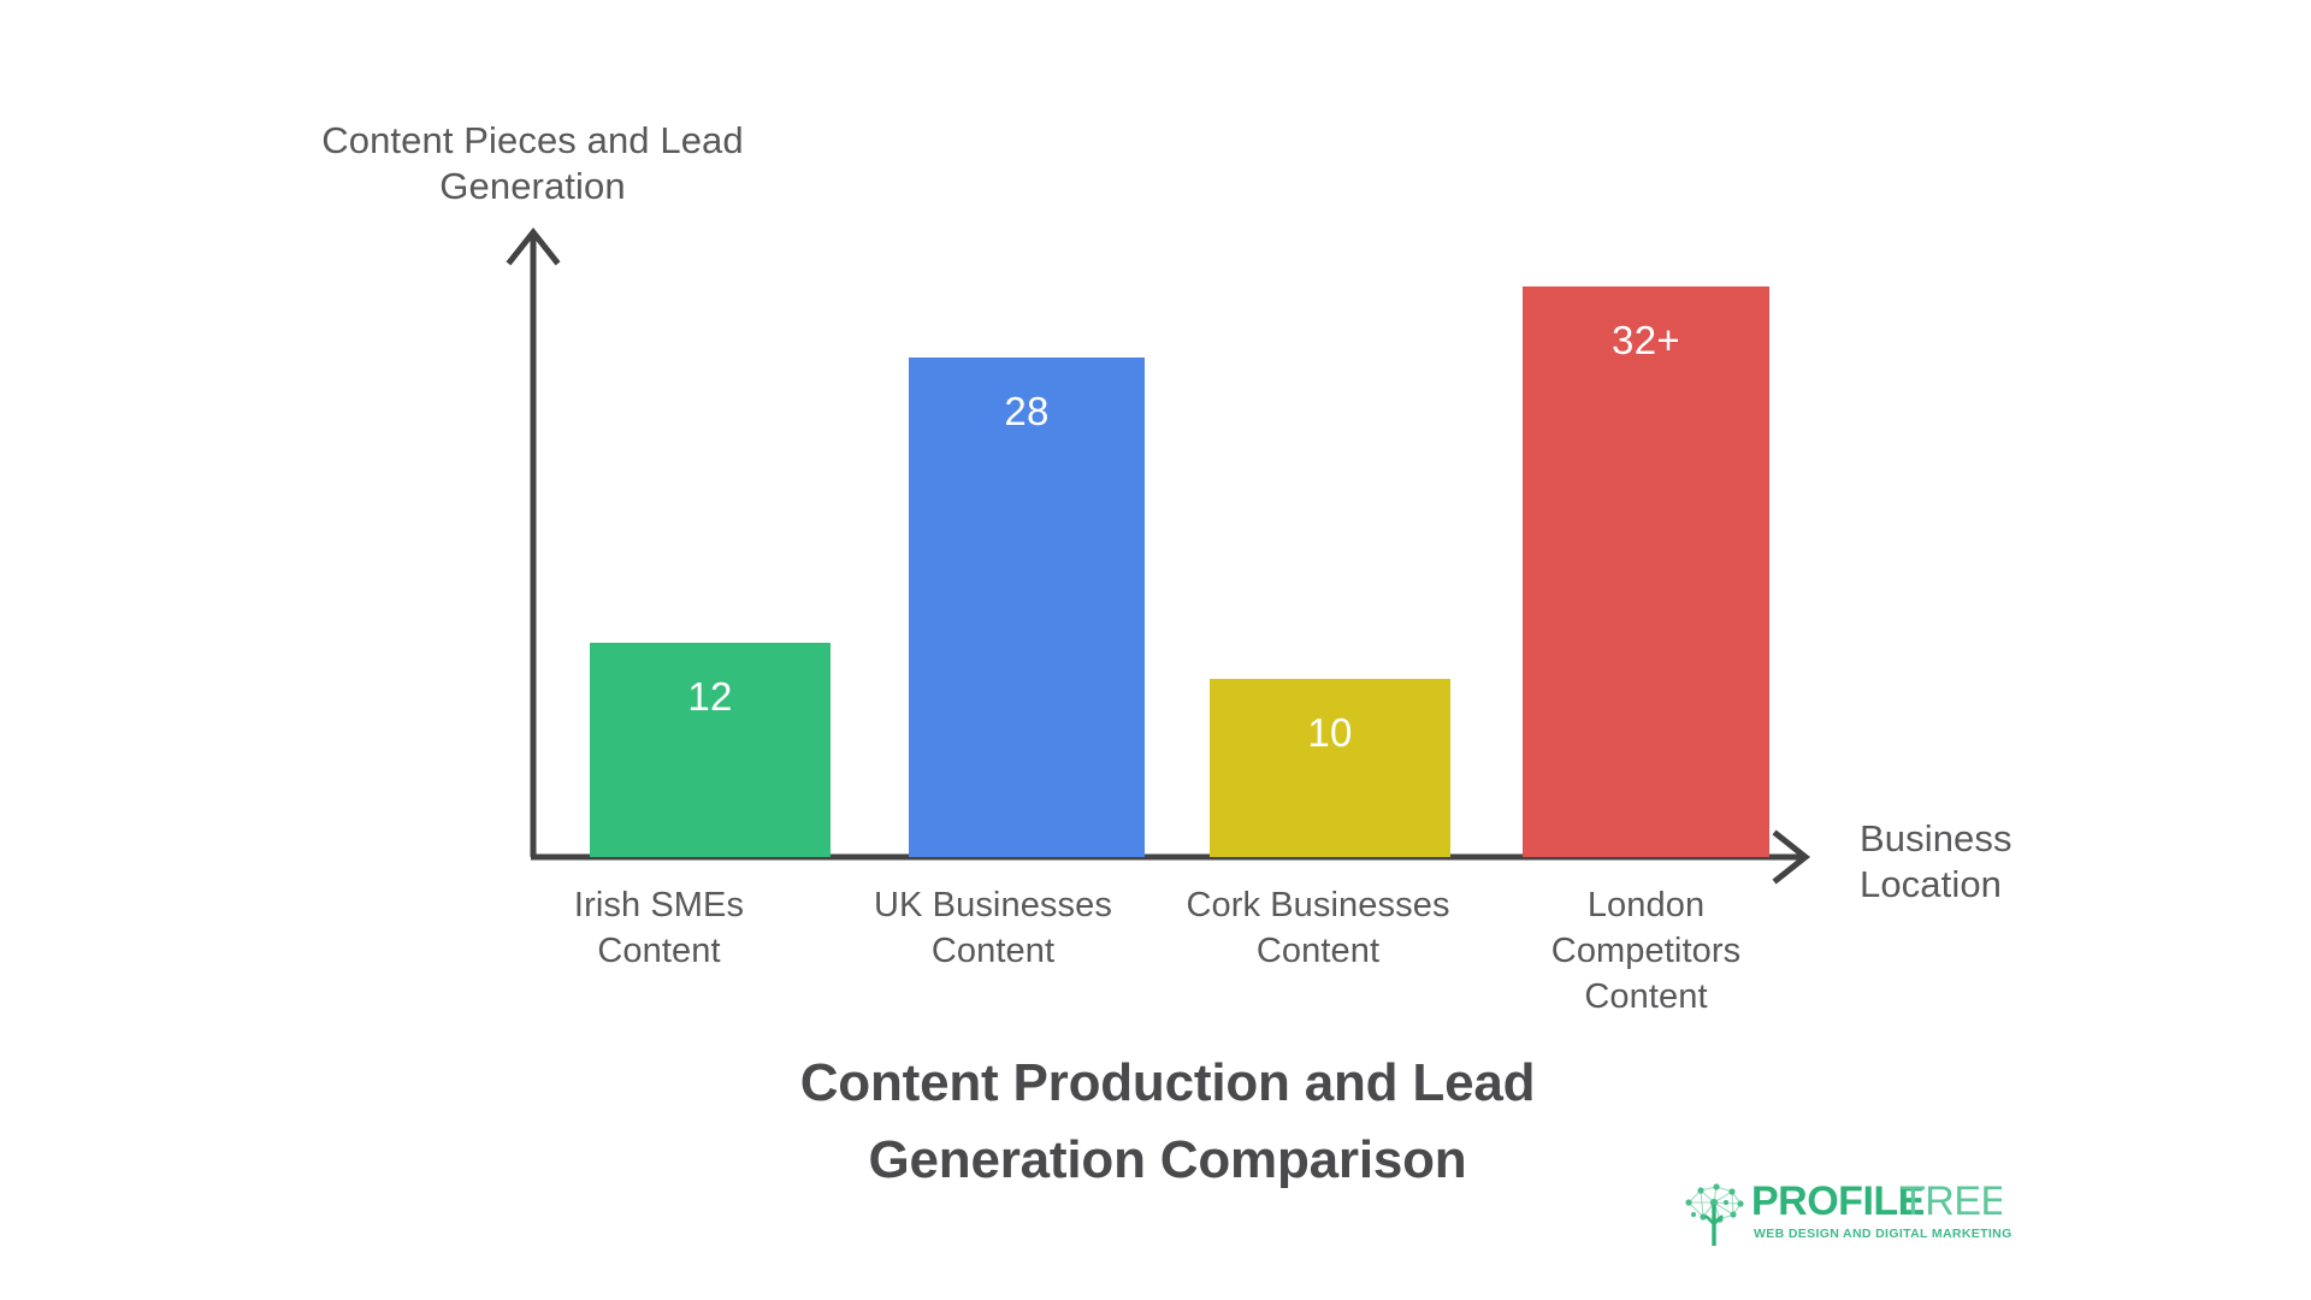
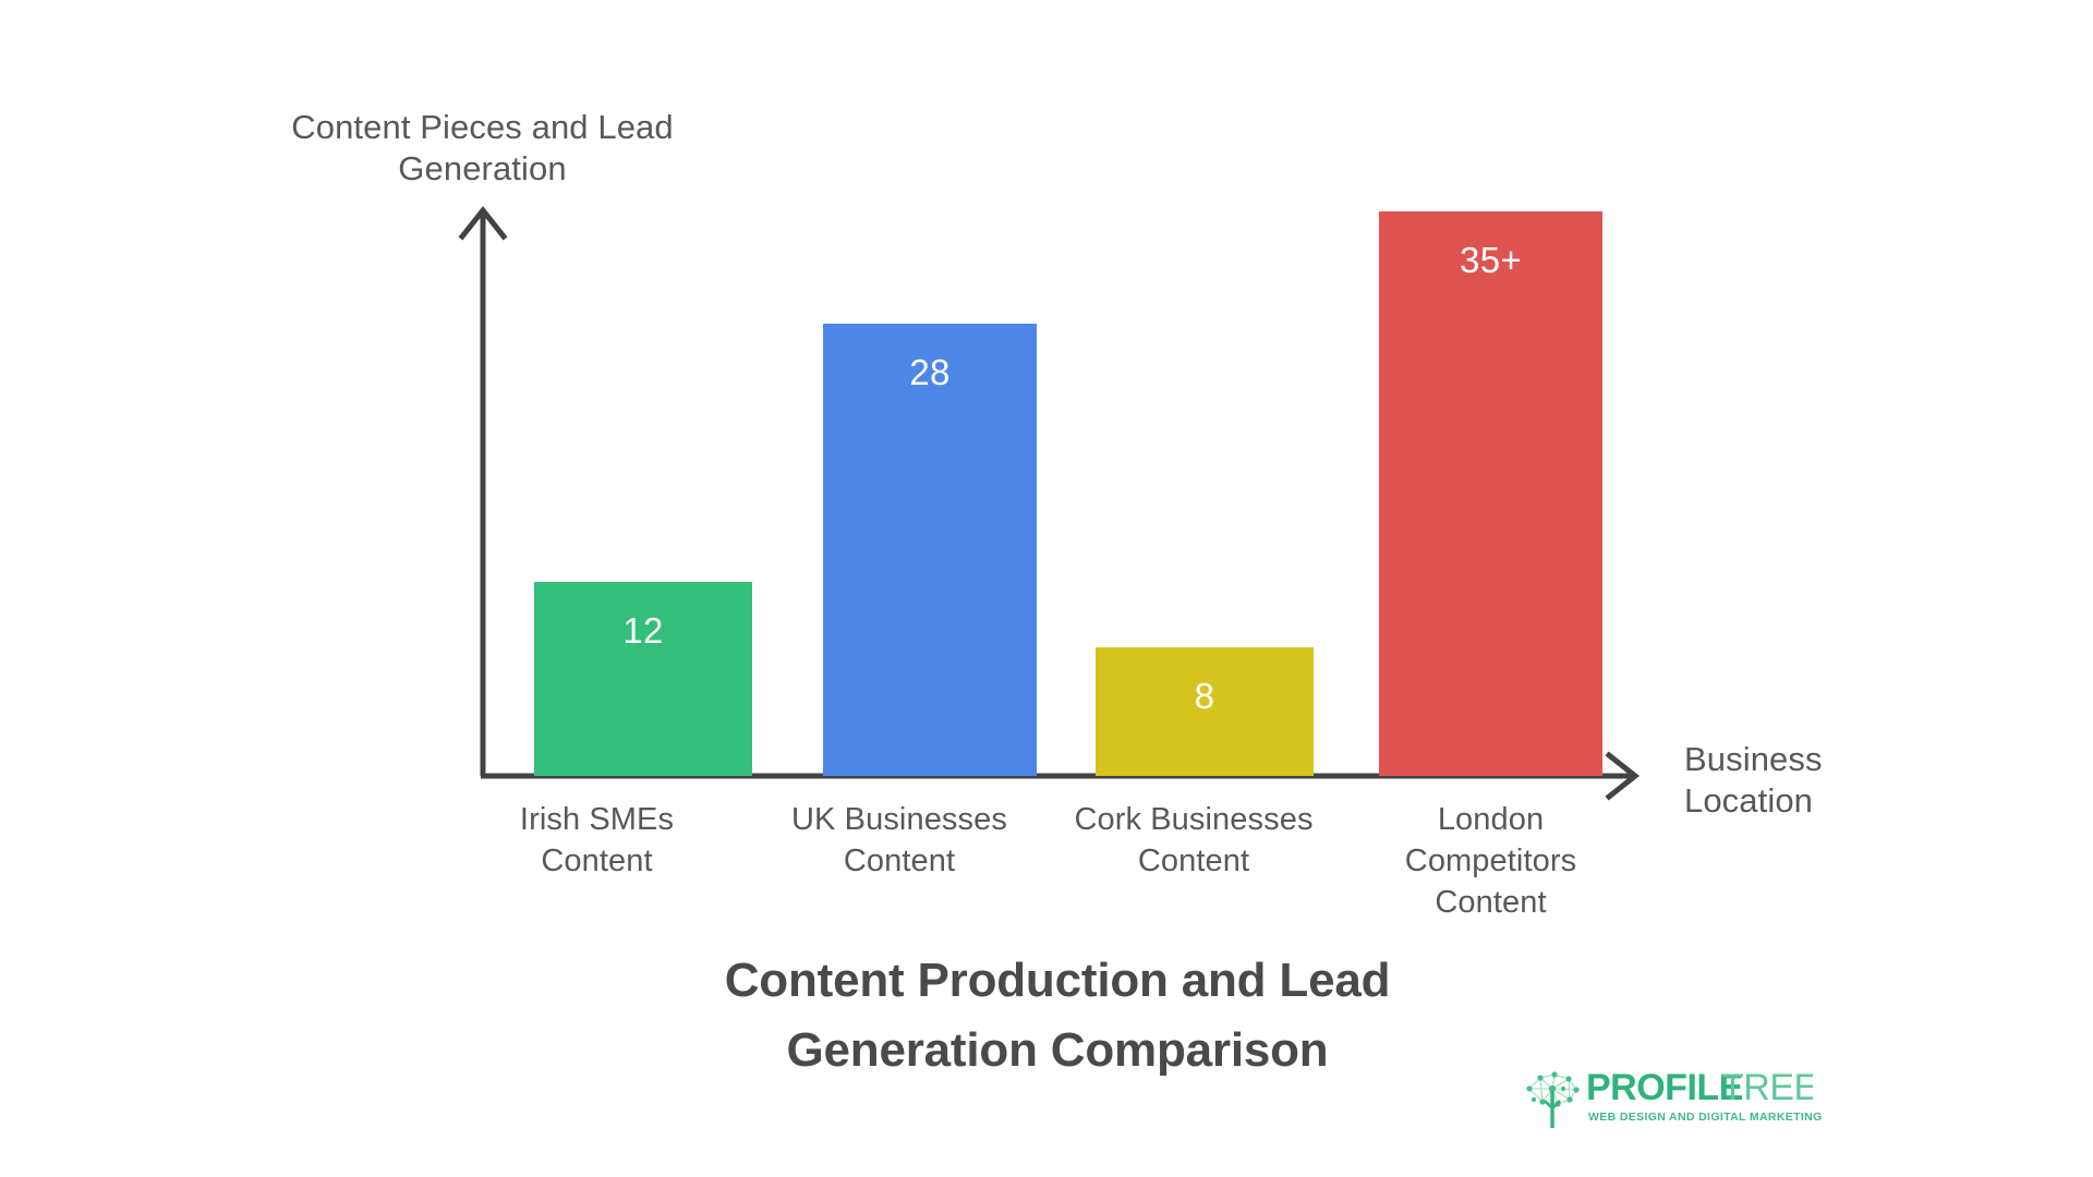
Cork Businesses Content: 10 -> 8
London Competitors Content: 32 -> 35
